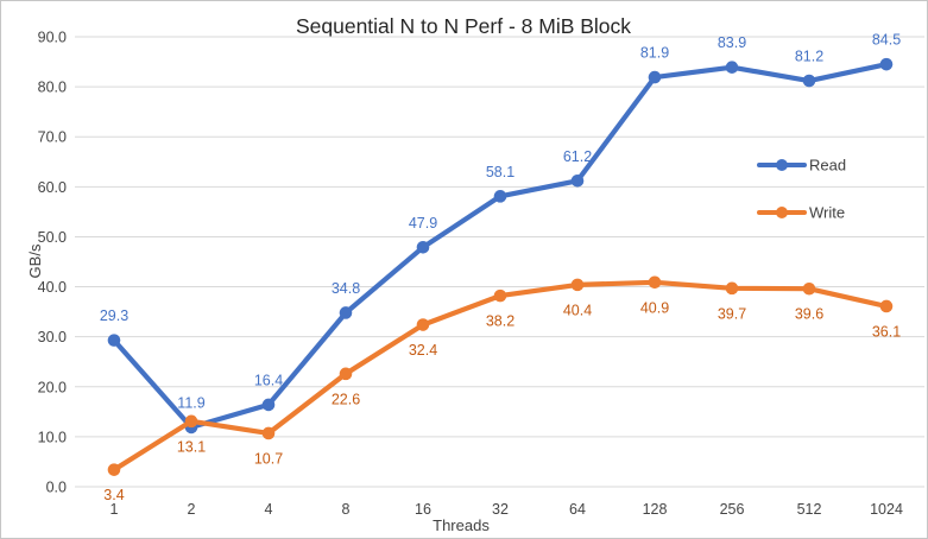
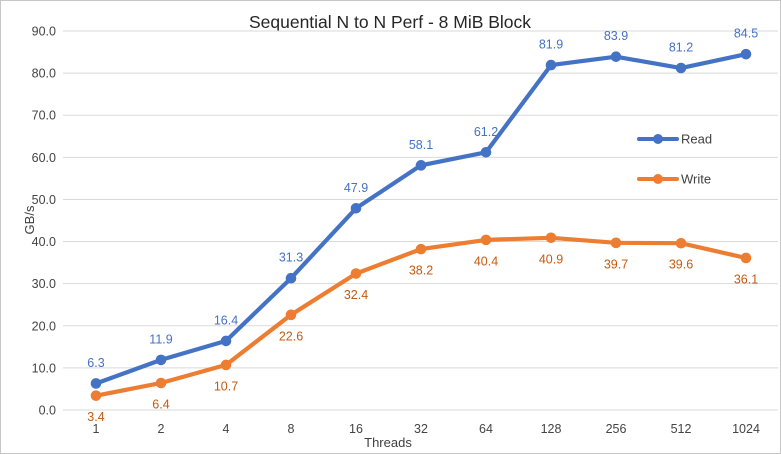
Read/1: 29.3 -> 6.3
Write/2: 13.1 -> 6.4
Read/8: 34.8 -> 31.3
